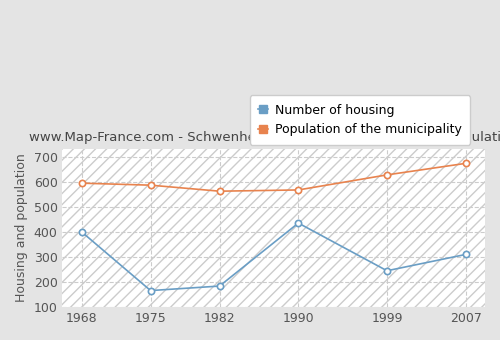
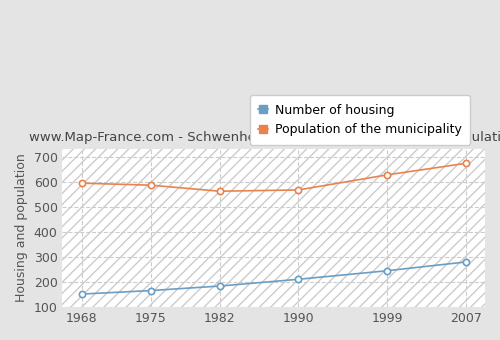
Number of housing/1968: 400 -> 152
Number of housing/1990: 435 -> 211
Number of housing/2007: 310 -> 280
